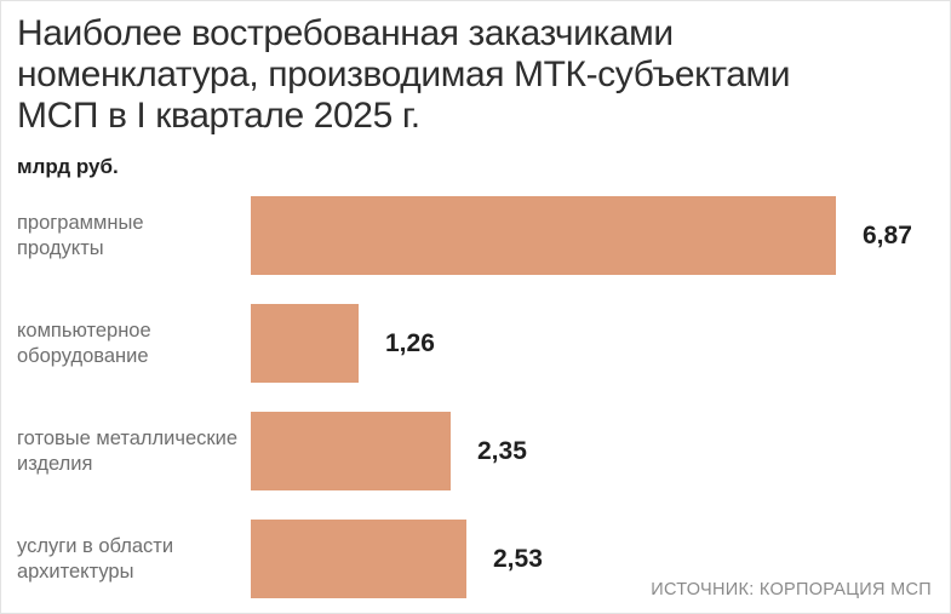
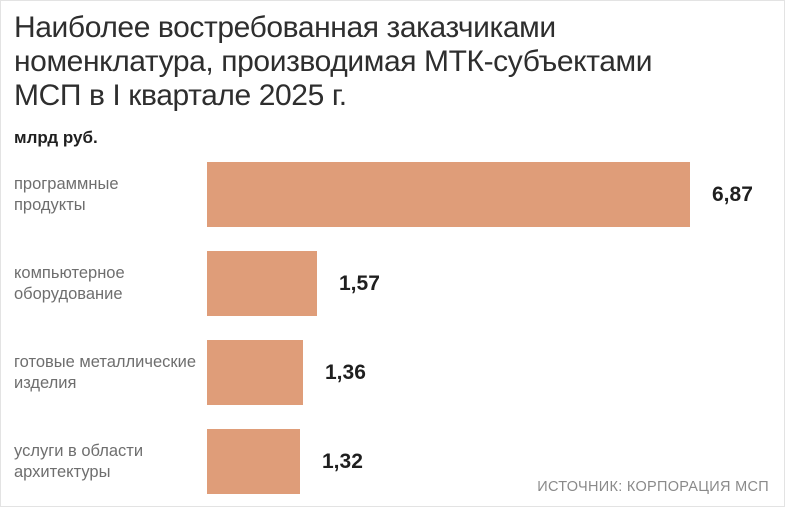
компьютерное оборудование: 1,26 -> 1,57
готовые металлические изделия: 2,35 -> 1,36
услуги в области архитектуры: 2,53 -> 1,32
